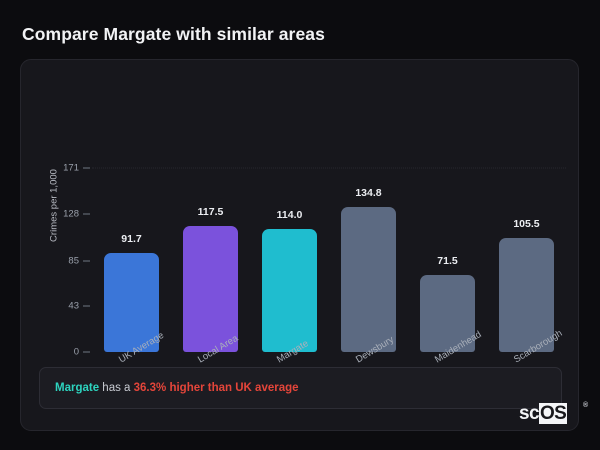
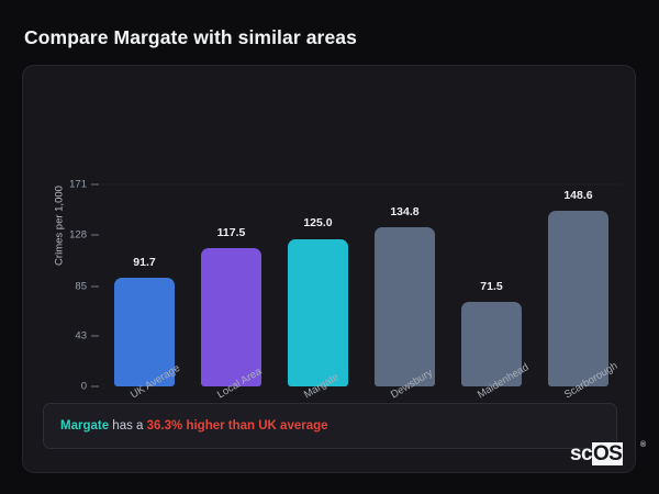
Margate: 114.0 -> 125.0
Scarborough: 105.5 -> 148.6
